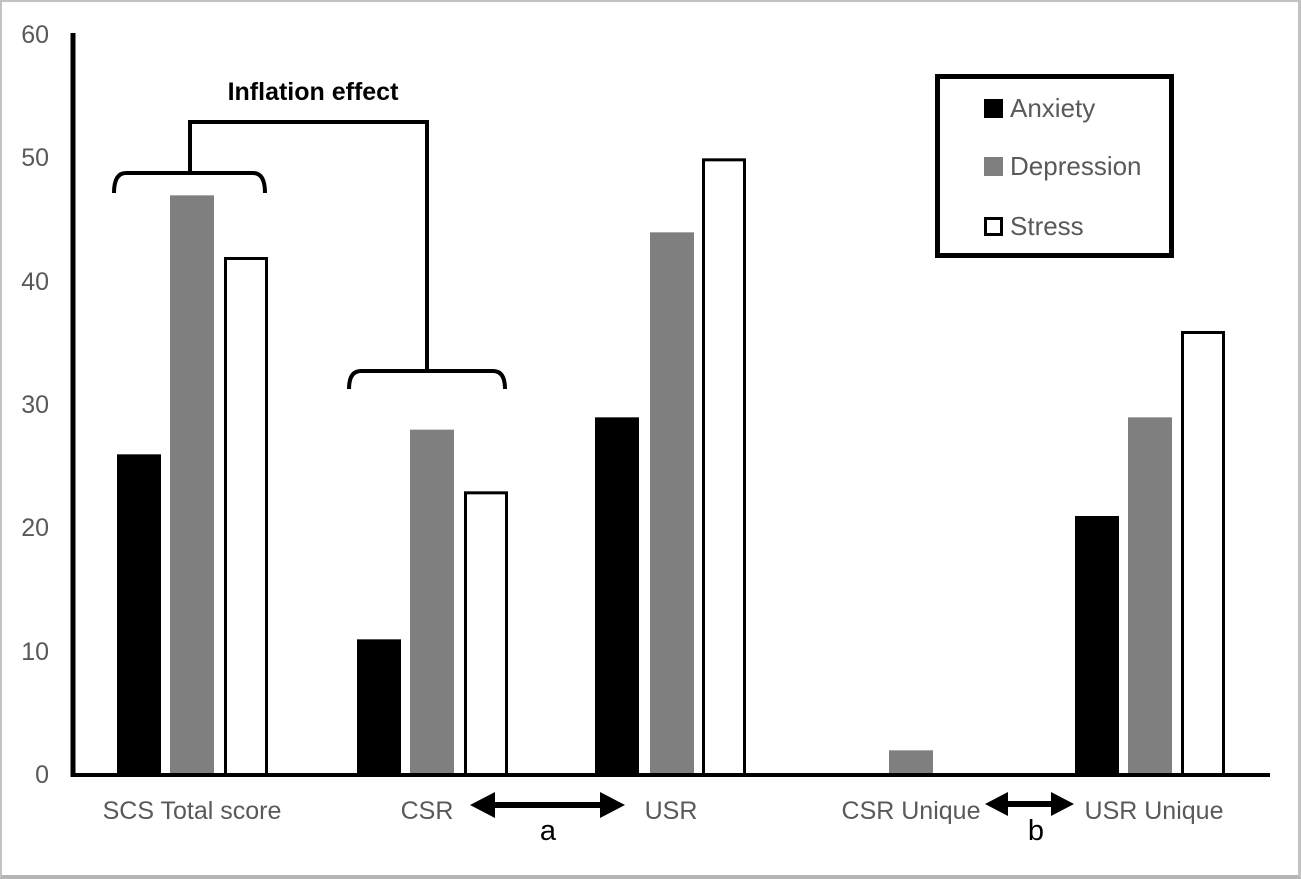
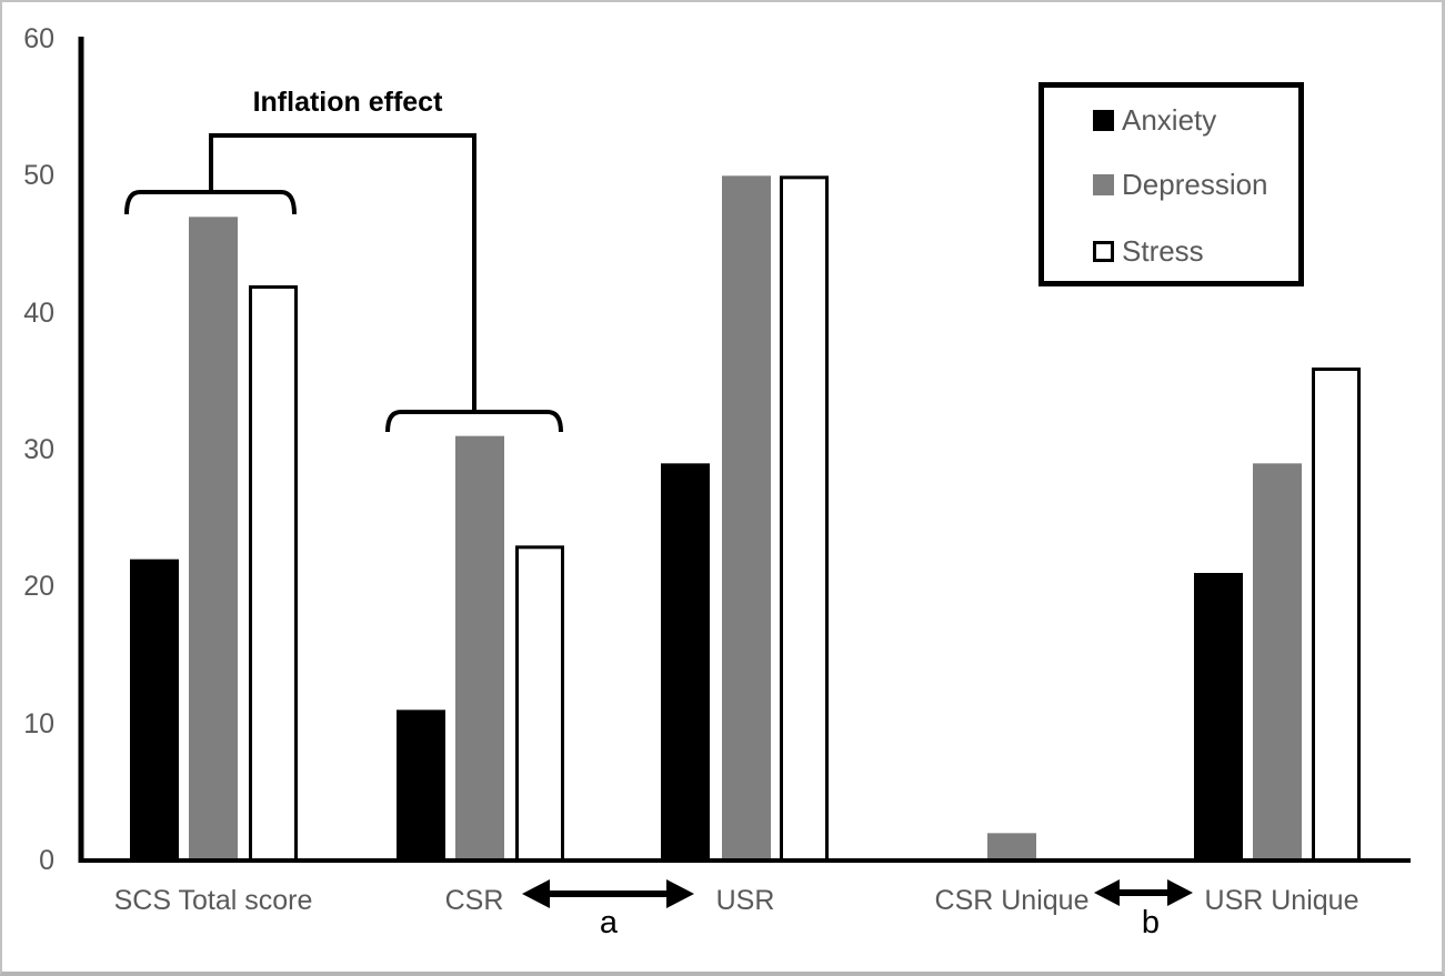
Anxiety/SCS Total score: 26 -> 22
Depression/CSR: 28 -> 31
Depression/USR: 44 -> 50
